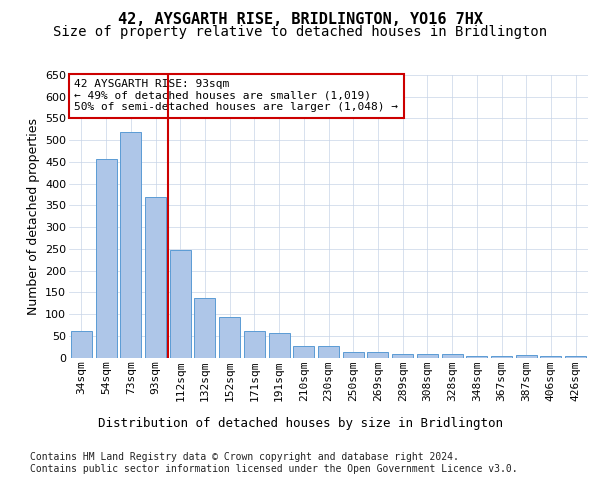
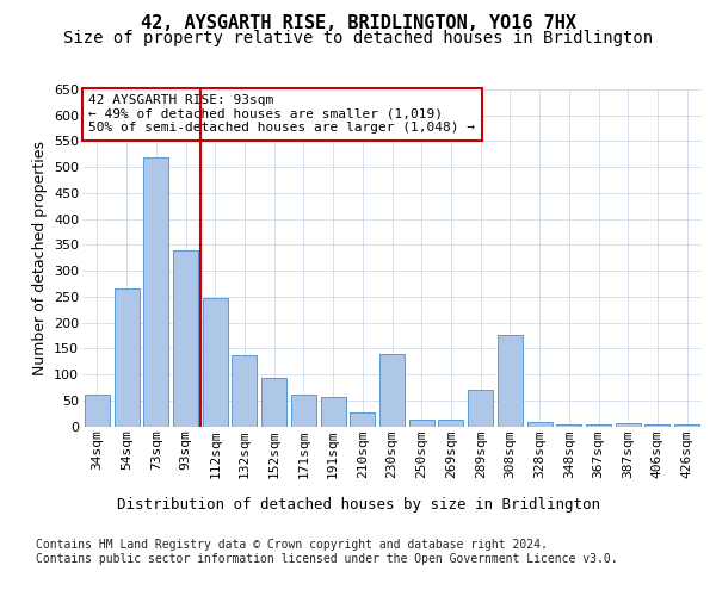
54sqm: 457 -> 265
93sqm: 370 -> 340
230sqm: 26 -> 140
289sqm: 7 -> 70
308sqm: 7 -> 175
